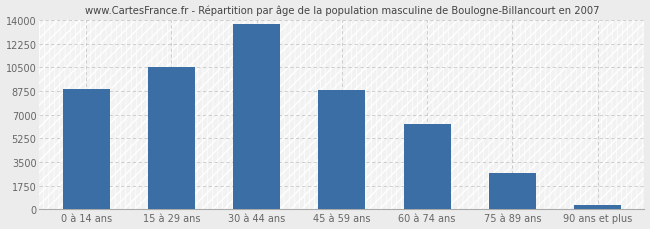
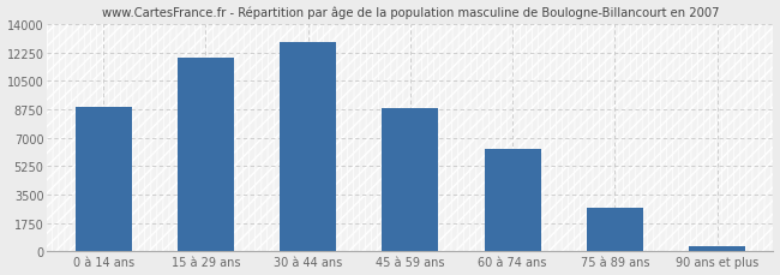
15 à 29 ans: 10500 -> 11900
30 à 44 ans: 13700 -> 12900
